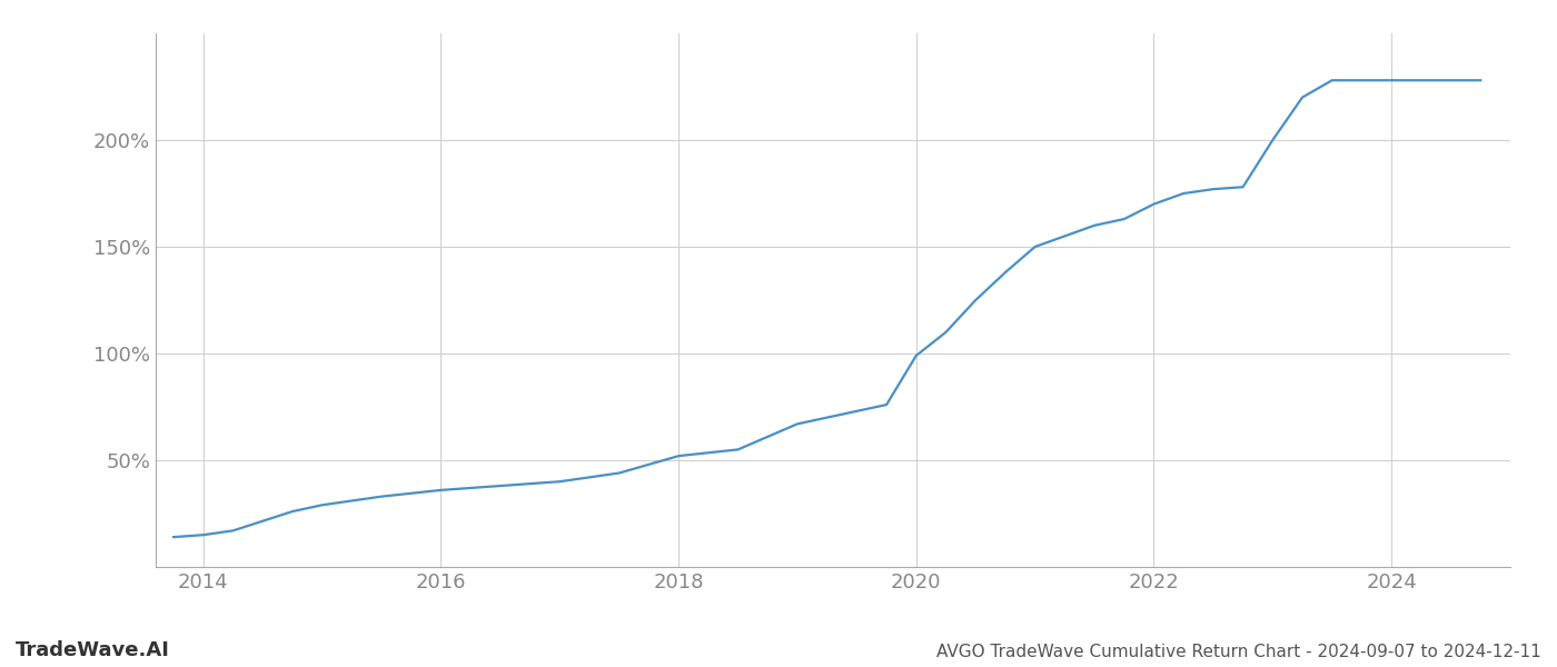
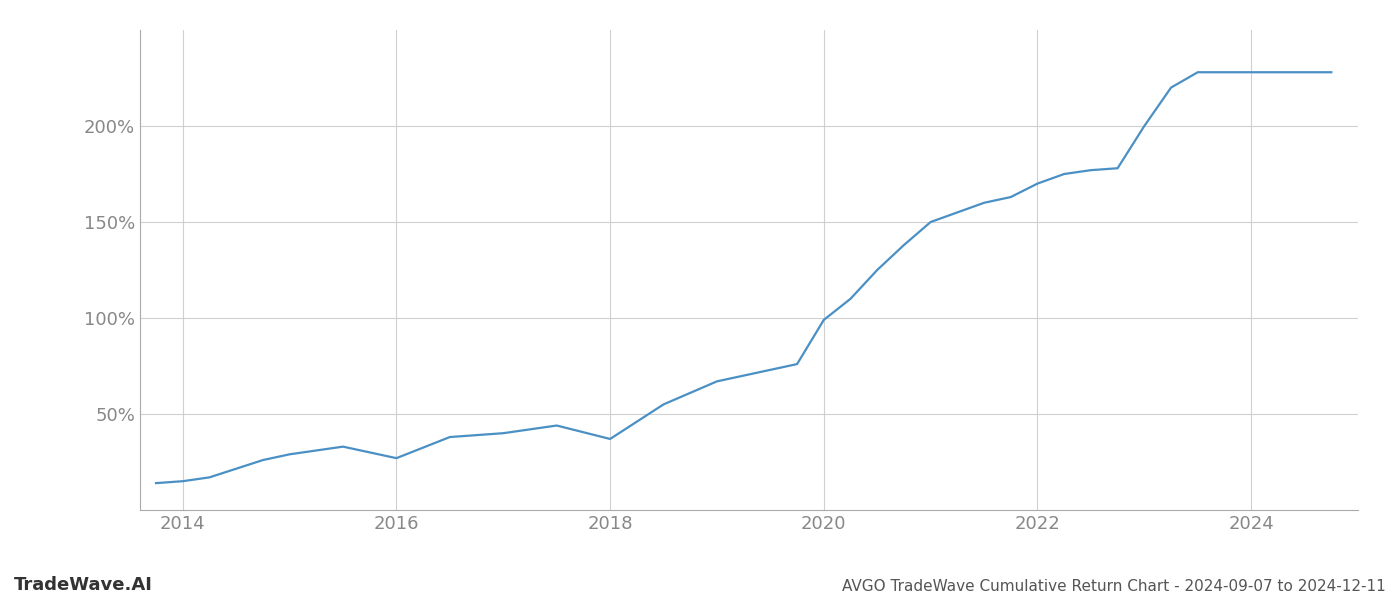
2016: 36% -> 27%
2018: 52% -> 37%
